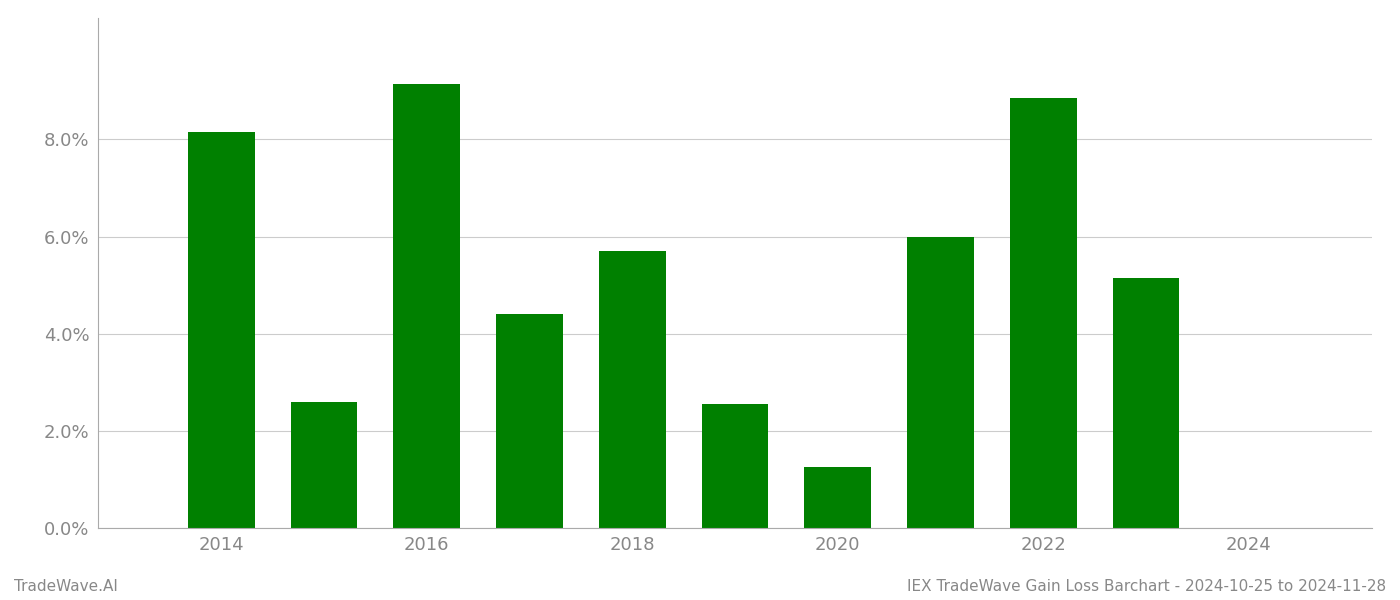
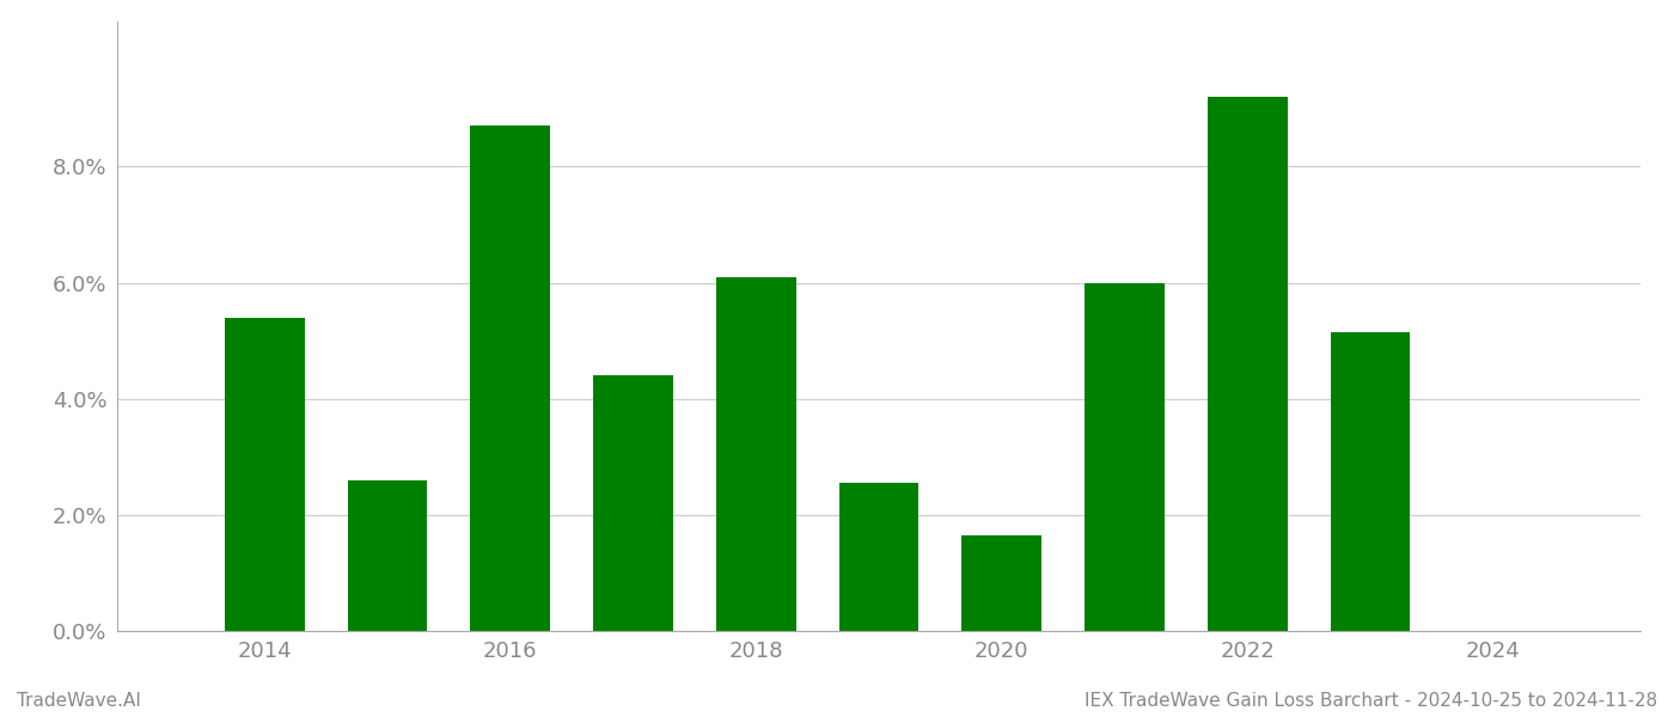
2014: 8.15% -> 5.40%
2016: 9.15% -> 8.70%
2018: 5.70% -> 6.10%
2020: 1.25% -> 1.65%
2022: 8.85% -> 9.20%
